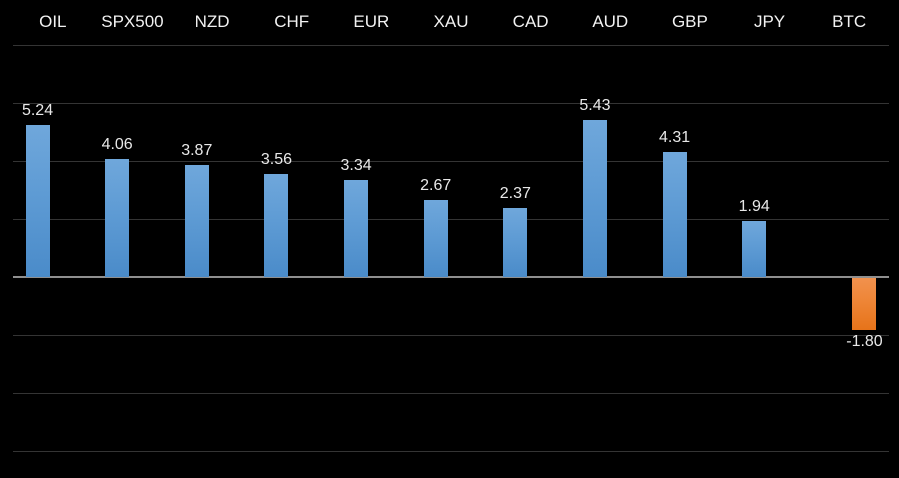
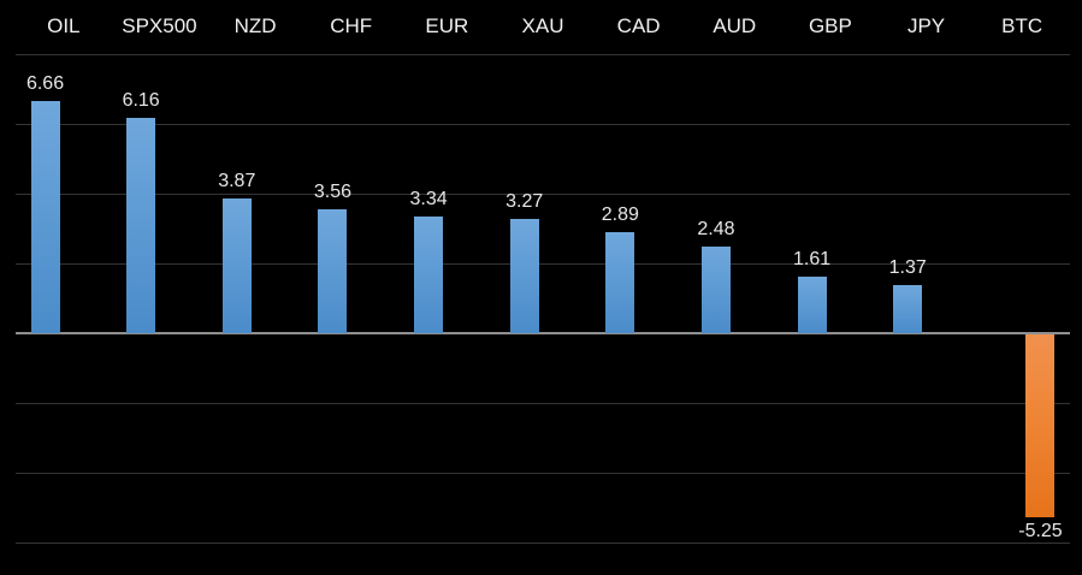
OIL: 5.24 -> 6.66
SPX500: 4.06 -> 6.16
XAU: 2.67 -> 3.27
CAD: 2.37 -> 2.89
AUD: 5.43 -> 2.48
GBP: 4.31 -> 1.61
JPY: 1.94 -> 1.37
BTC: -1.80 -> -5.25
